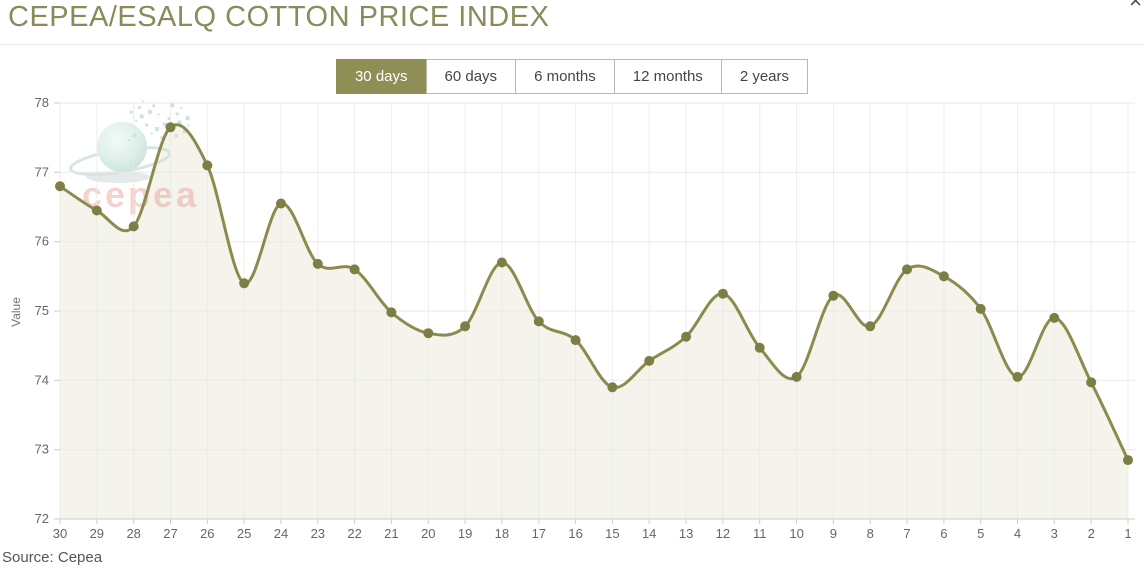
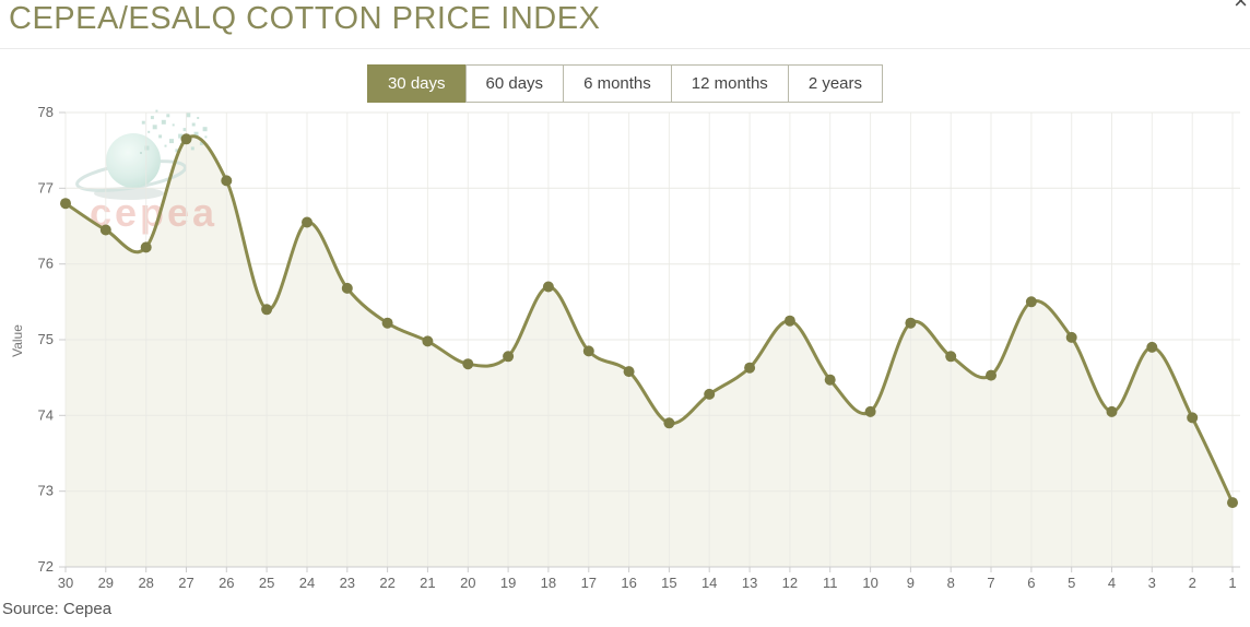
22: 75.6 -> 75.2
7: 75.6 -> 74.5
